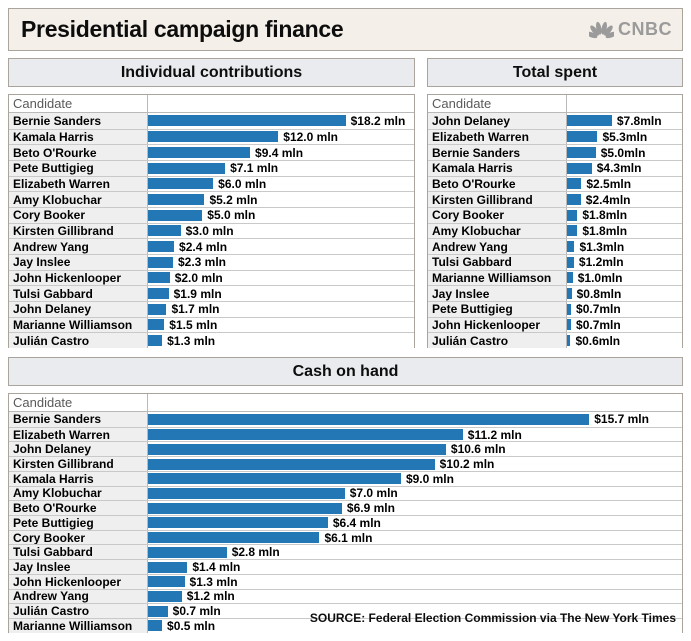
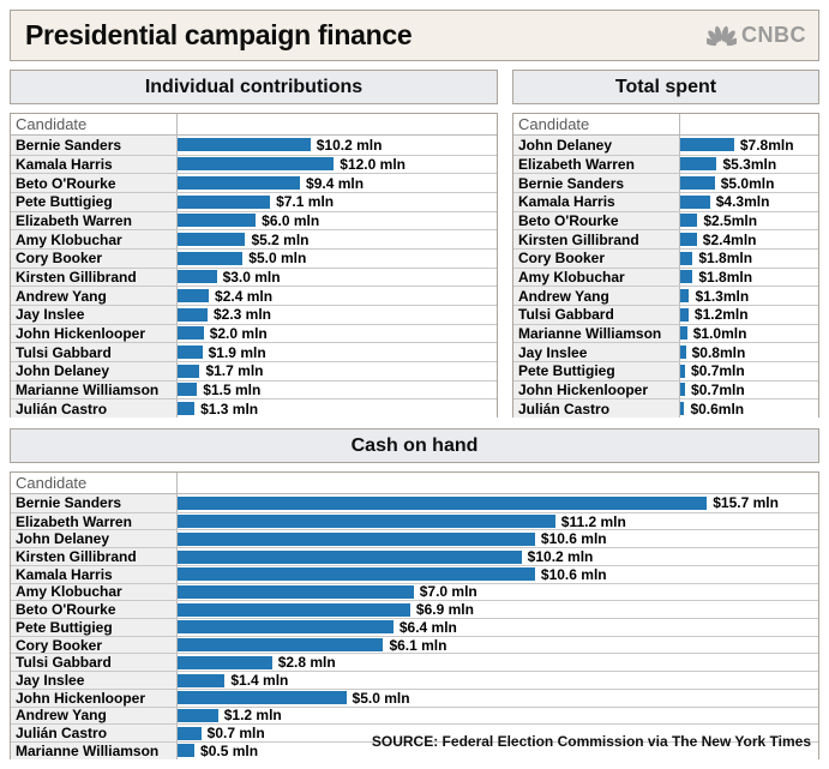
Individual contributions/Bernie Sanders: $18.2 -> $10.2
Cash on hand/Kamala Harris: $9.0 -> $10.6
Cash on hand/John Hickenlooper: $1.3 -> $5.0
